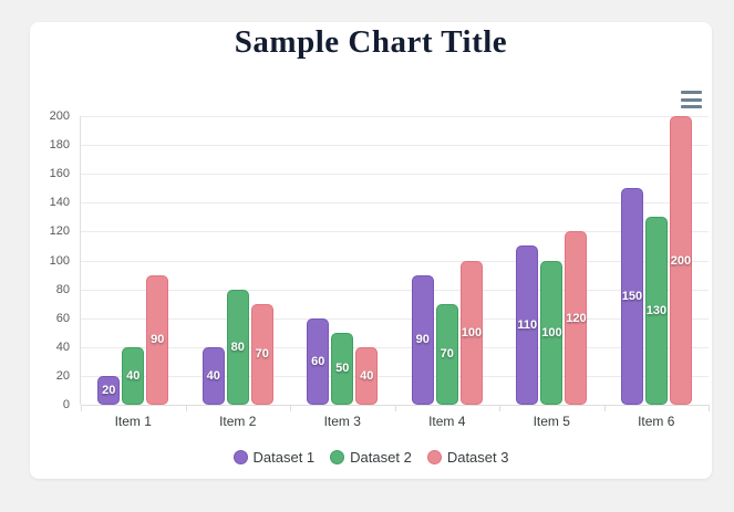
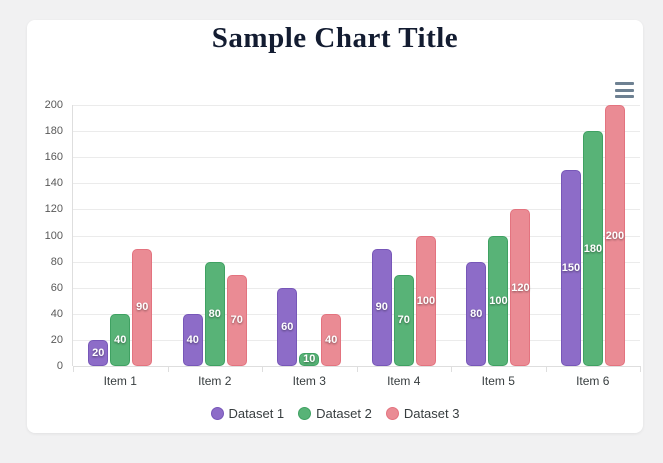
Dataset 2/Item 3: 50 -> 10
Dataset 1/Item 5: 110 -> 80
Dataset 2/Item 6: 130 -> 180
